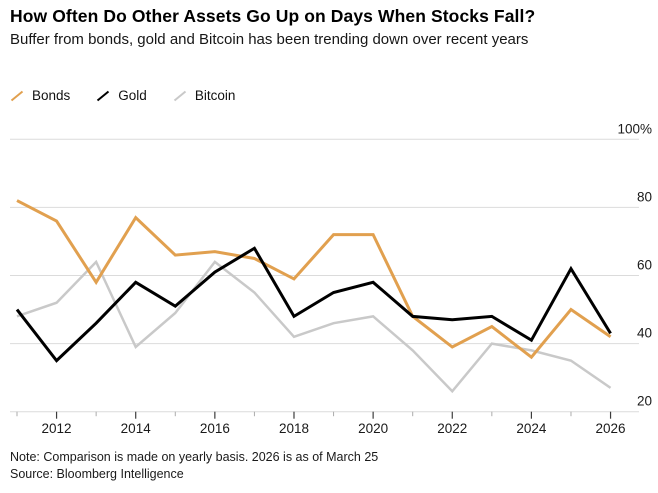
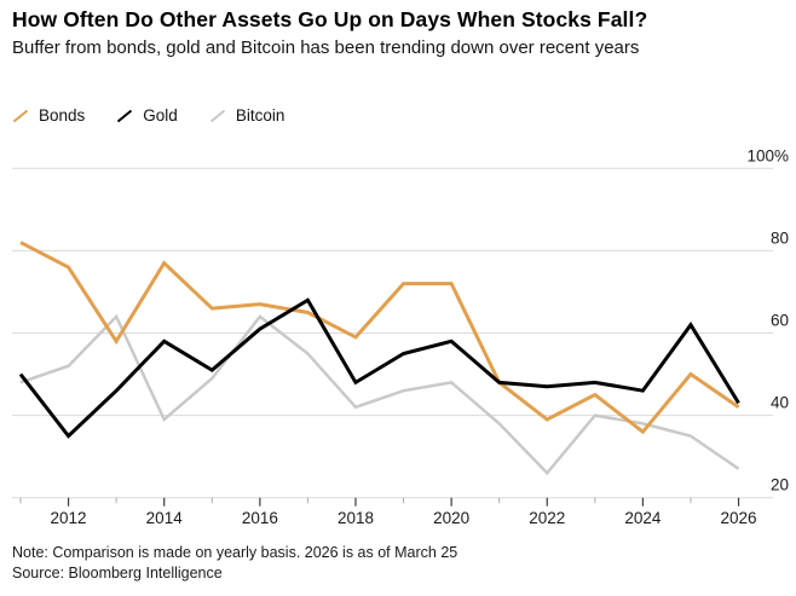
Gold/2024: 41% -> 46%
